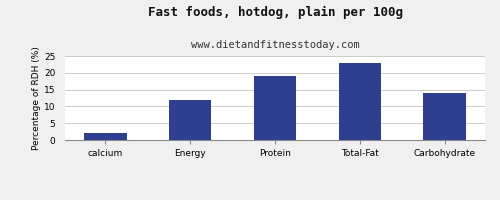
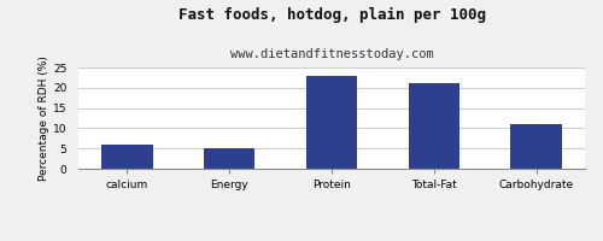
calcium: 2 -> 6
Energy: 12 -> 5
Protein: 19 -> 23
Total-Fat: 23 -> 21
Carbohydrate: 14 -> 11
